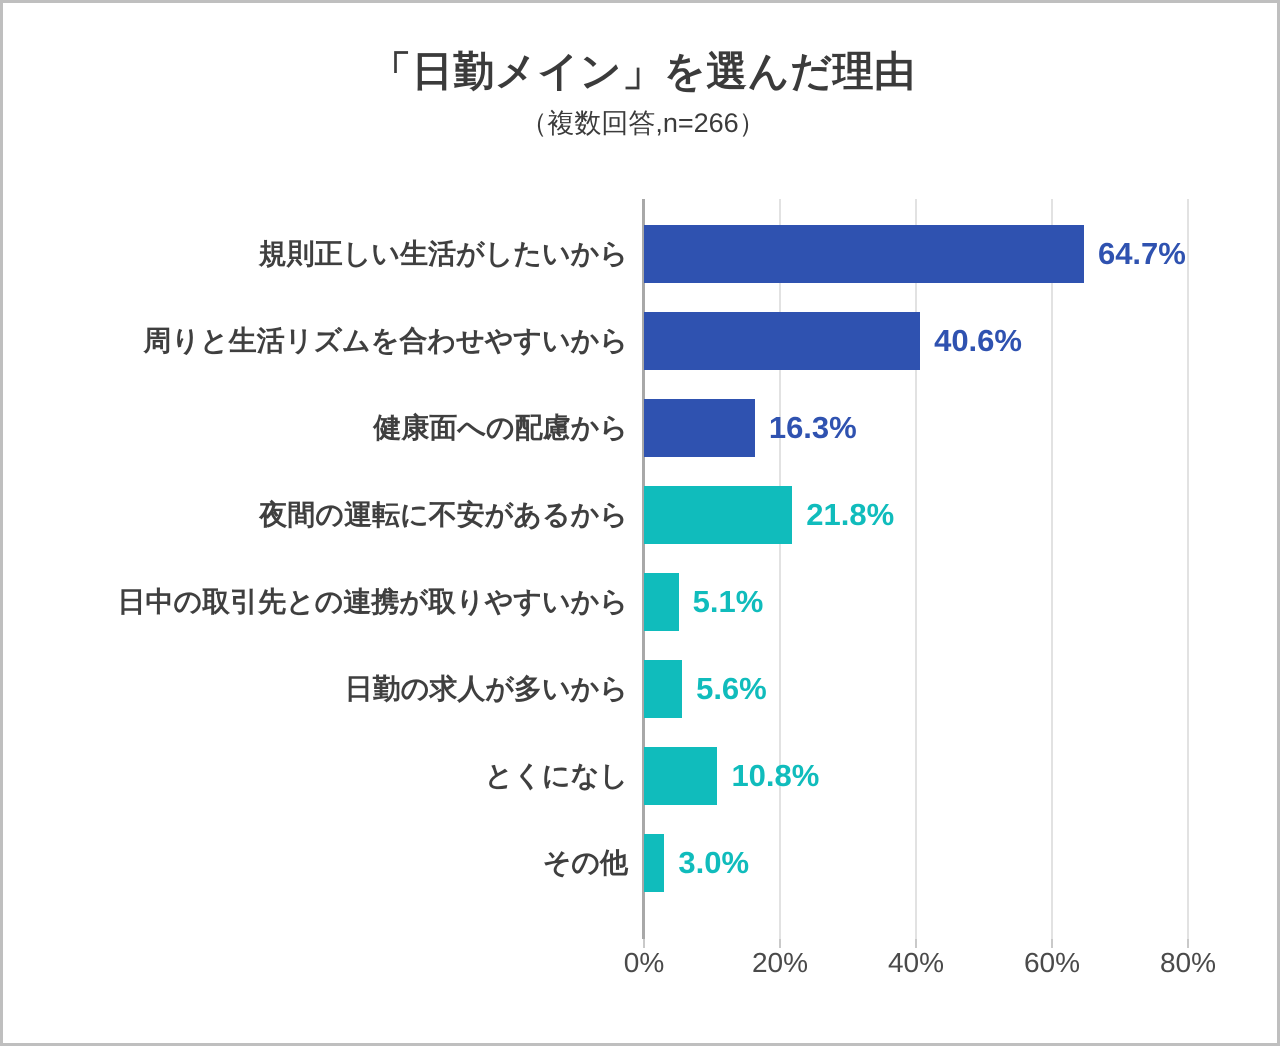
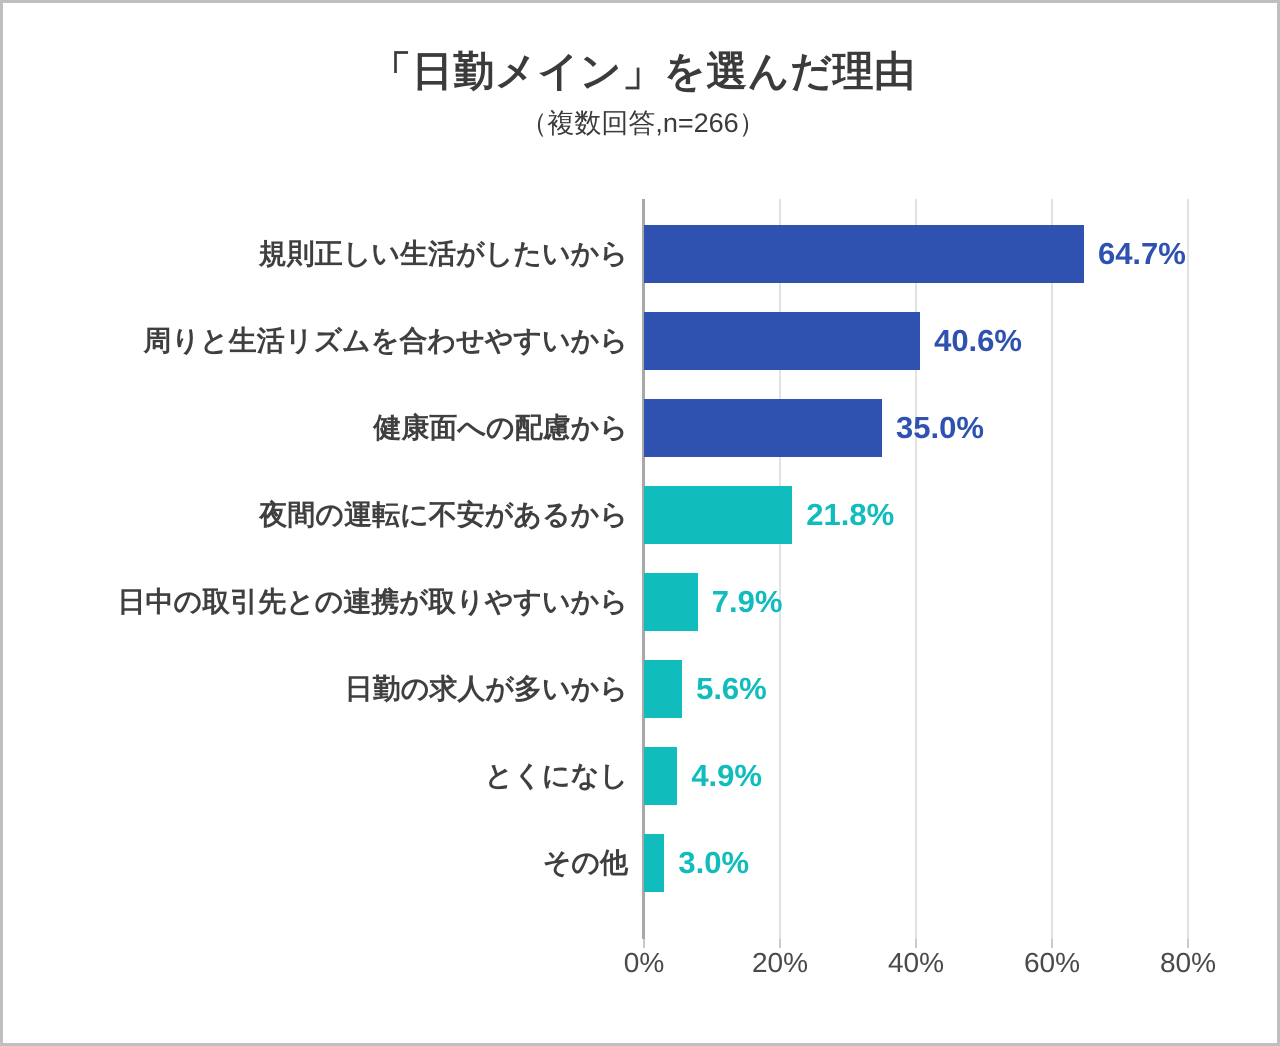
健康面への配慮から: 16.3% -> 35.0%
日中の取引先との連携が取りやすいから: 5.1% -> 7.9%
とくになし: 10.8% -> 4.9%
